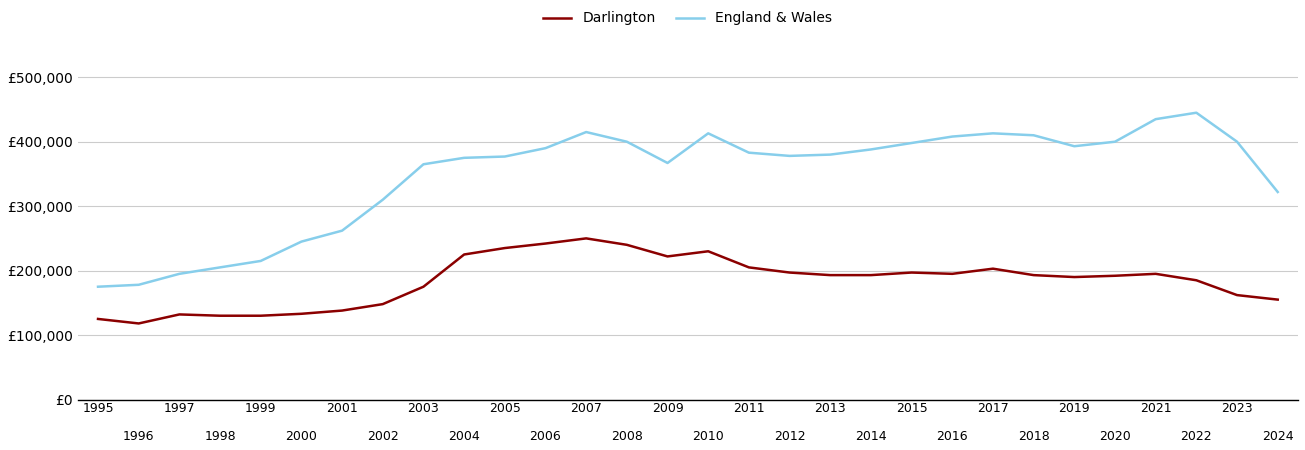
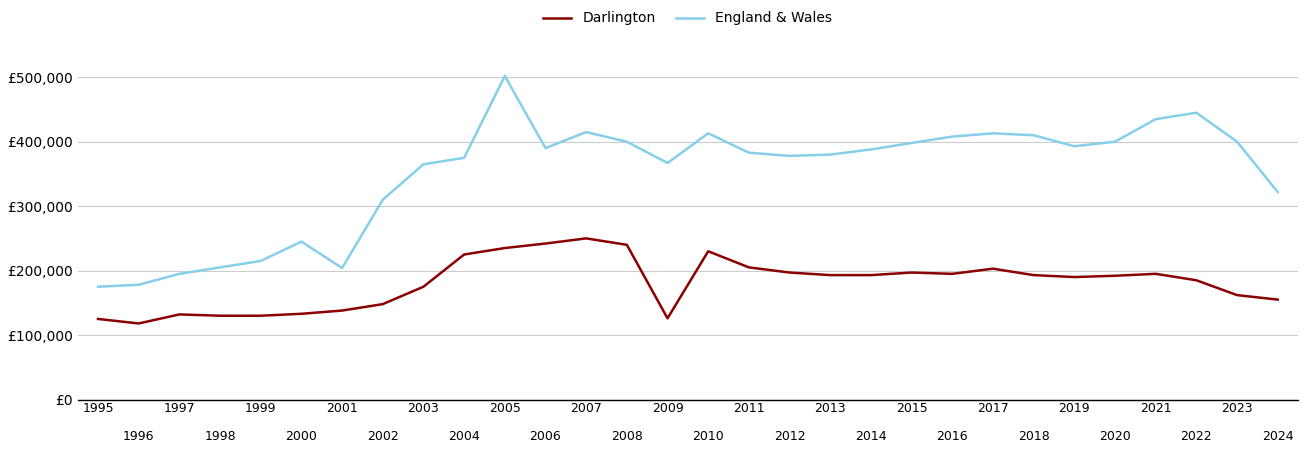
England & Wales/2001: £262,000 -> £204,000
England & Wales/2005: £377,000 -> £502,000
Darlington/2009: £222,000 -> £126,000
